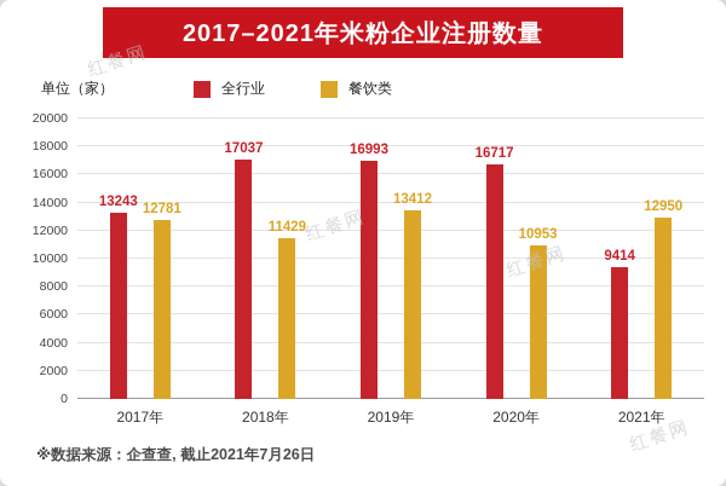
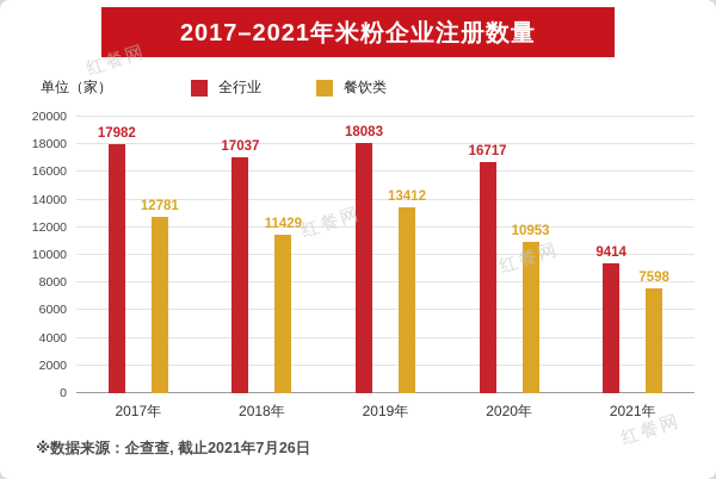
全行业/2017年: 13243 -> 17982
全行业/2019年: 16993 -> 18083
餐饮类/2021年: 12950 -> 7598
